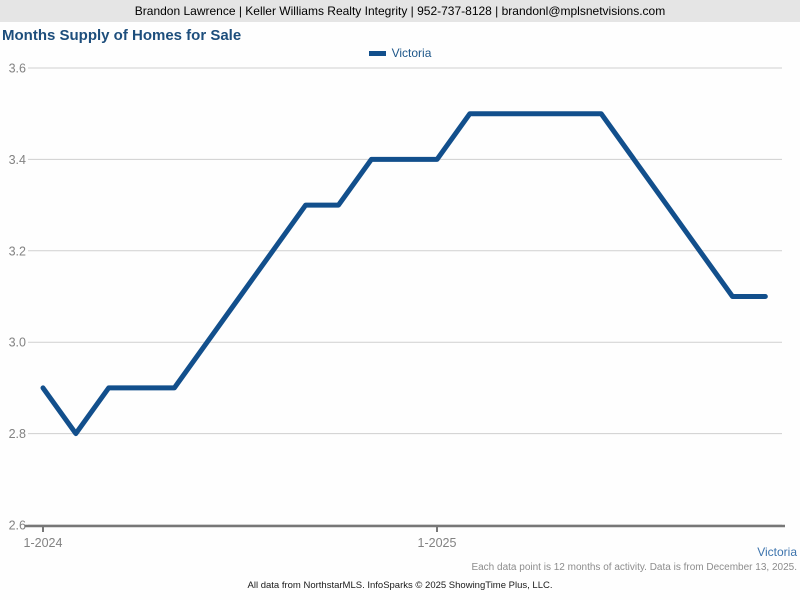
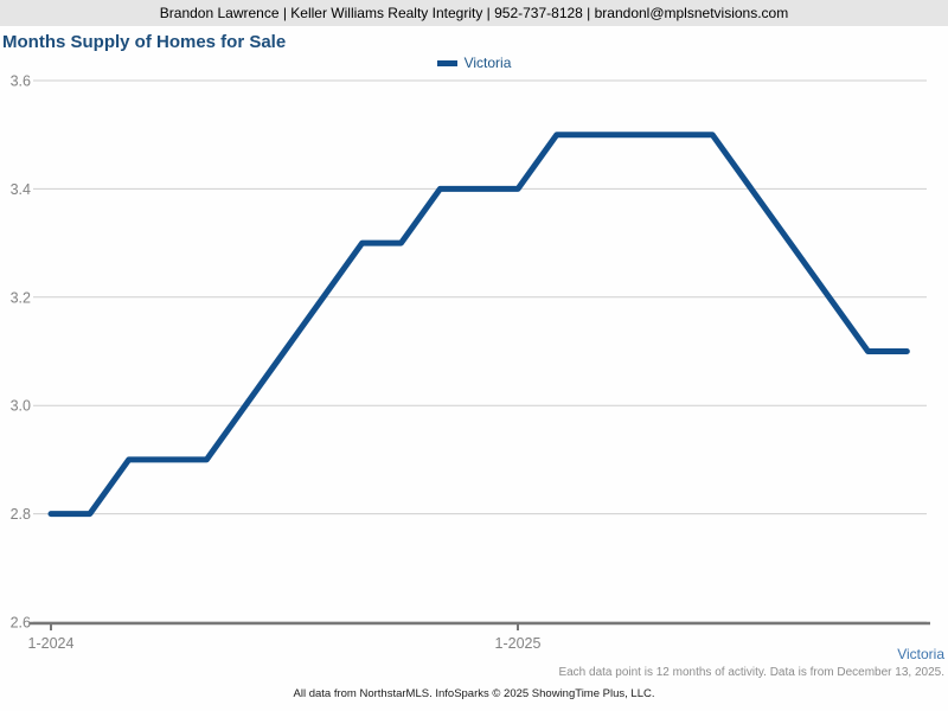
1-2024: 2.9 -> 2.8
